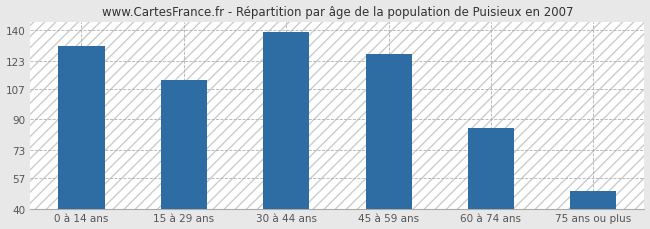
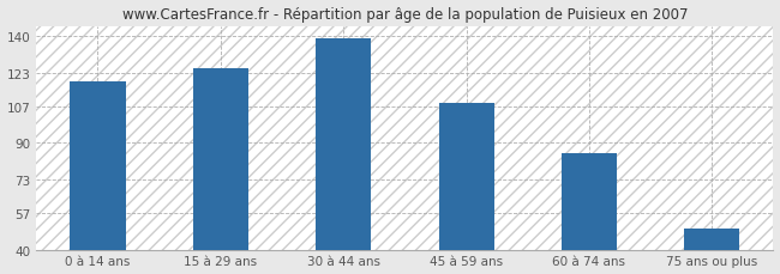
0 à 14 ans: 131 -> 119
15 à 29 ans: 112 -> 125
45 à 59 ans: 127 -> 109
